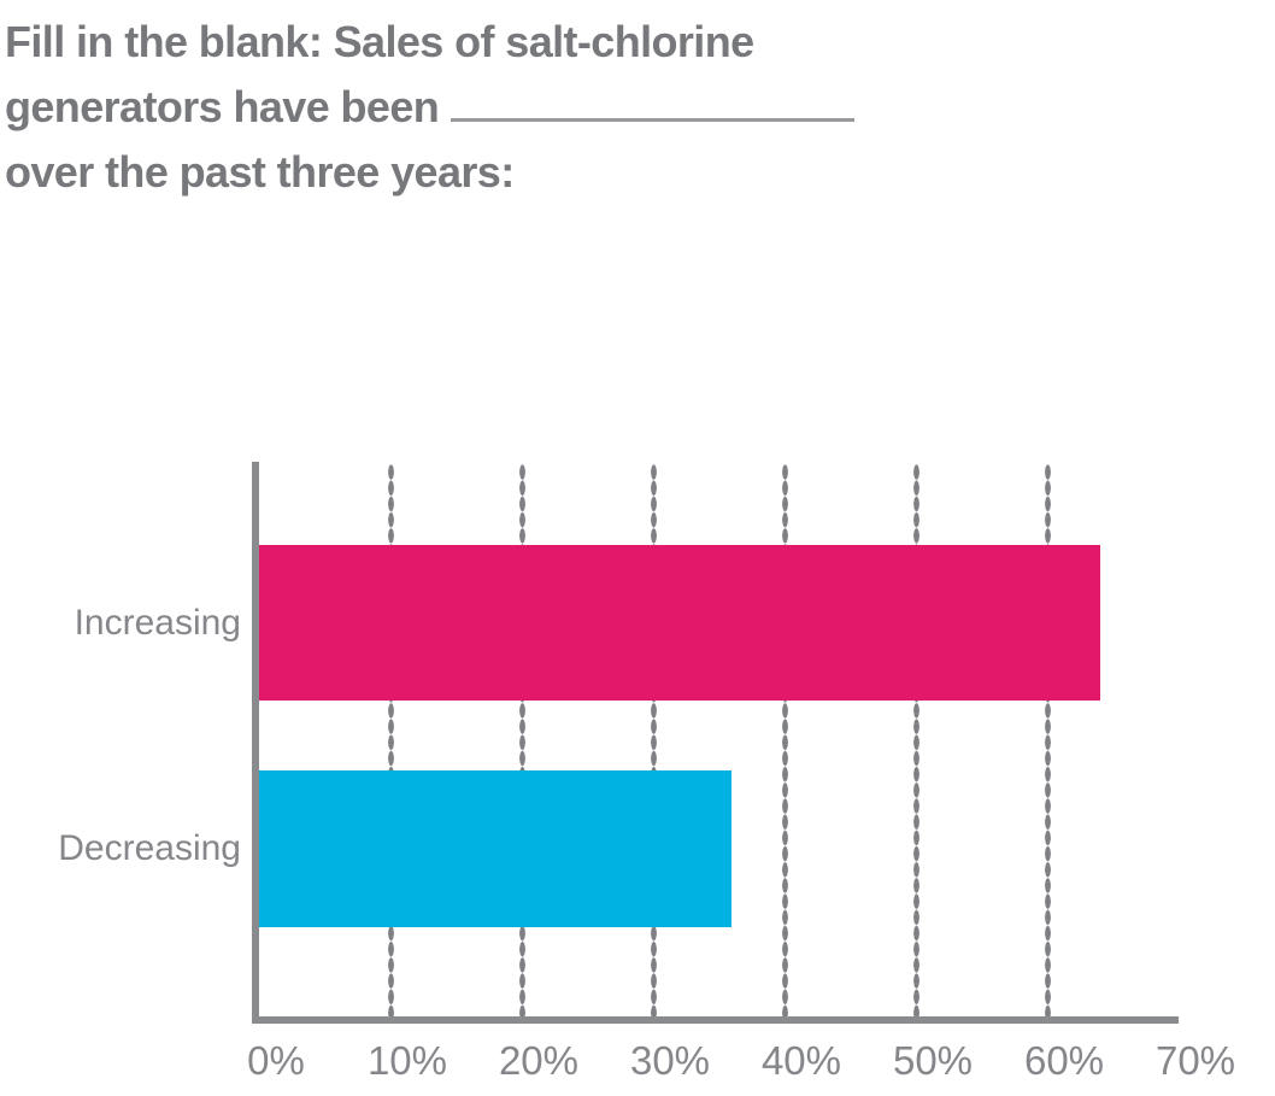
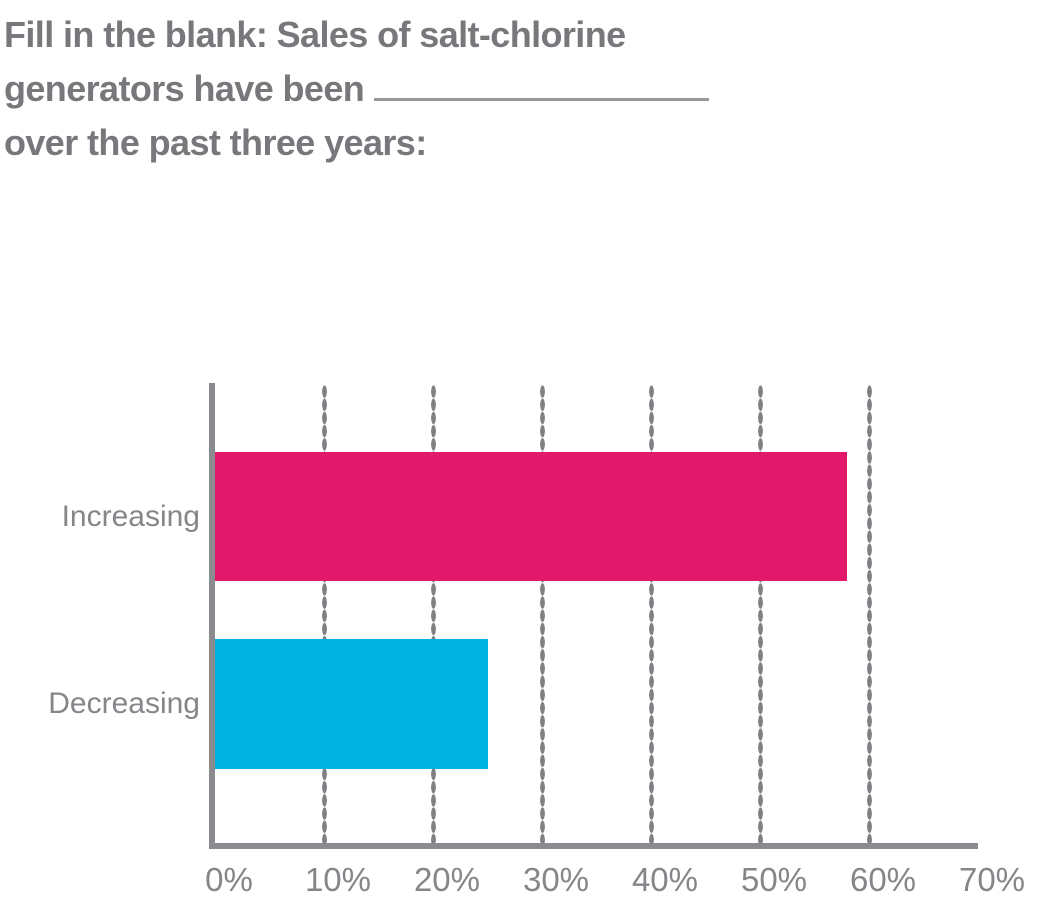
Increasing: 64% -> 58%
Decreasing: 36% -> 25%
